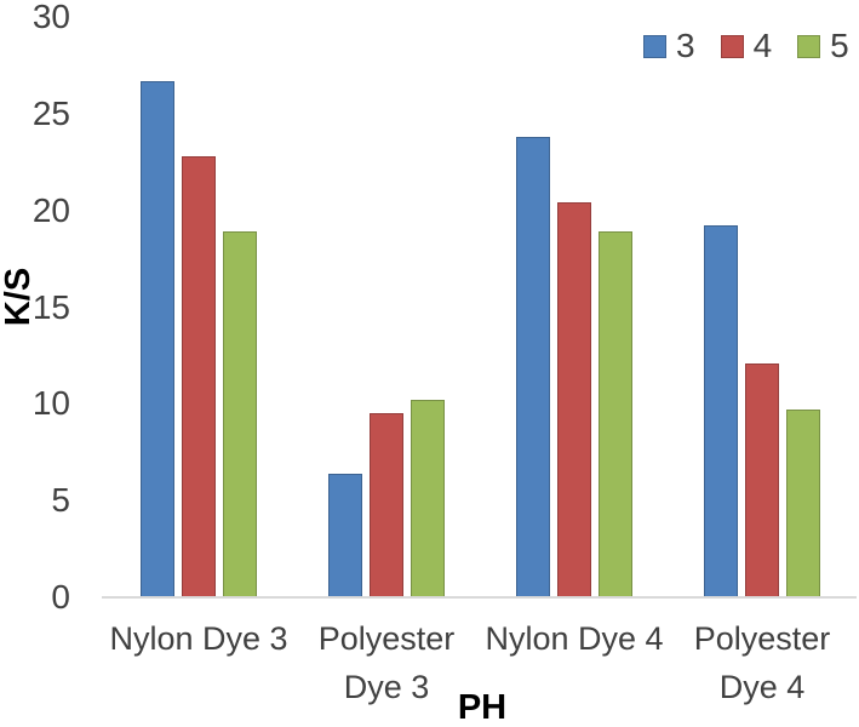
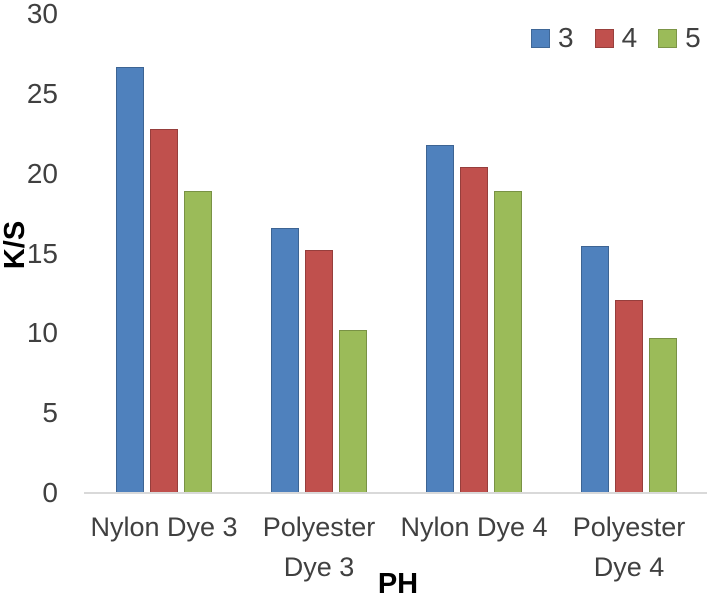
3/Polyester Dye 3: 6.4 -> 16.6
4/Polyester Dye 3: 9.5 -> 15.2
3/Nylon Dye 4: 23.8 -> 21.8
3/Polyester Dye 4: 19.2 -> 15.5
